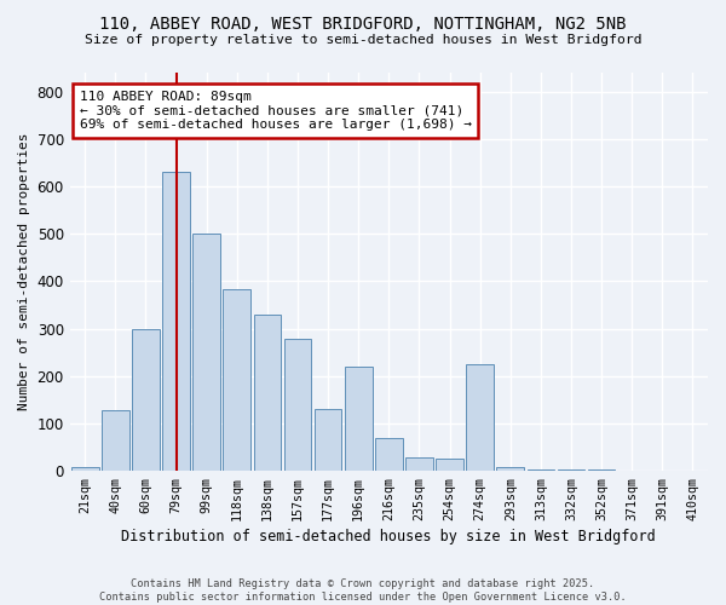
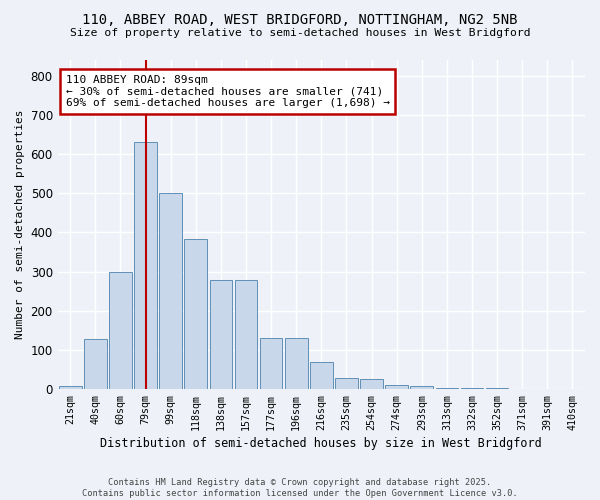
138sqm: 330 -> 278
196sqm: 220 -> 130
274sqm: 225 -> 11
